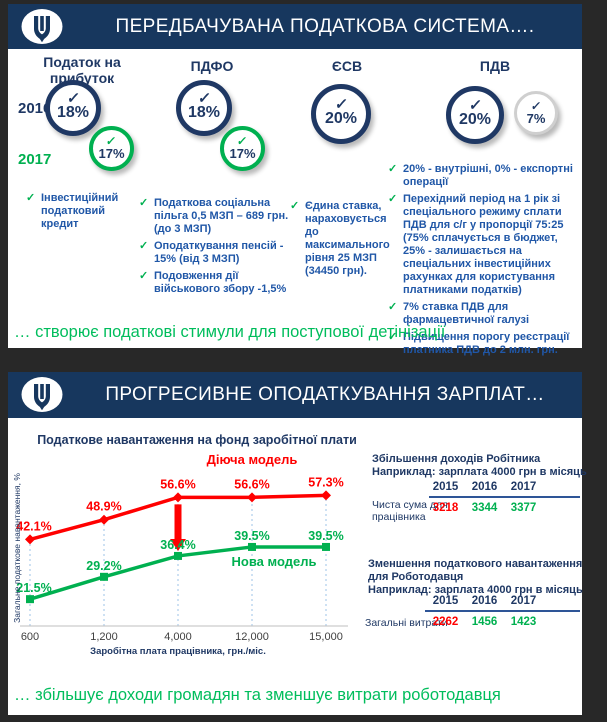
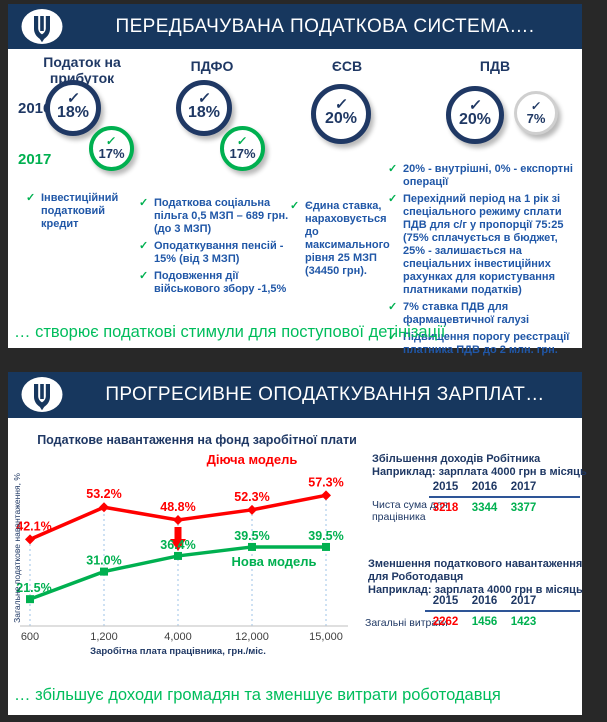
Діюча модель/1,200: 48.9% -> 53.2%
Нова модель/1,200: 29.2% -> 31.0%
Діюча модель/4,000: 56.6% -> 48.8%
Діюча модель/12,000: 56.6% -> 52.3%
